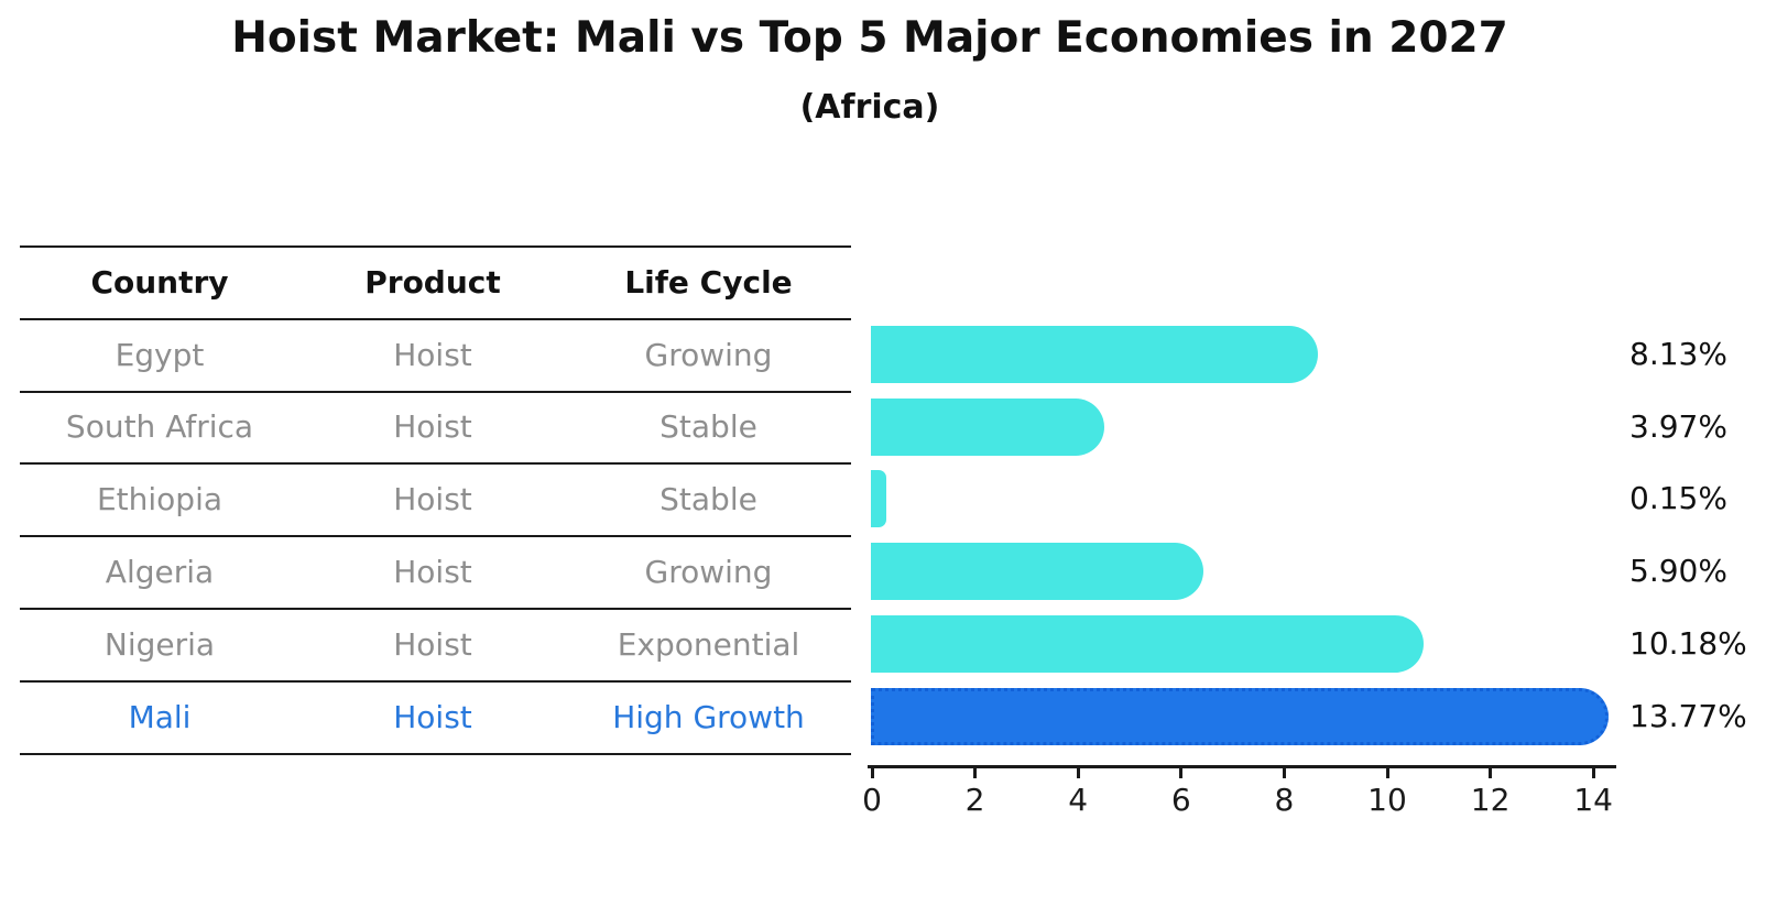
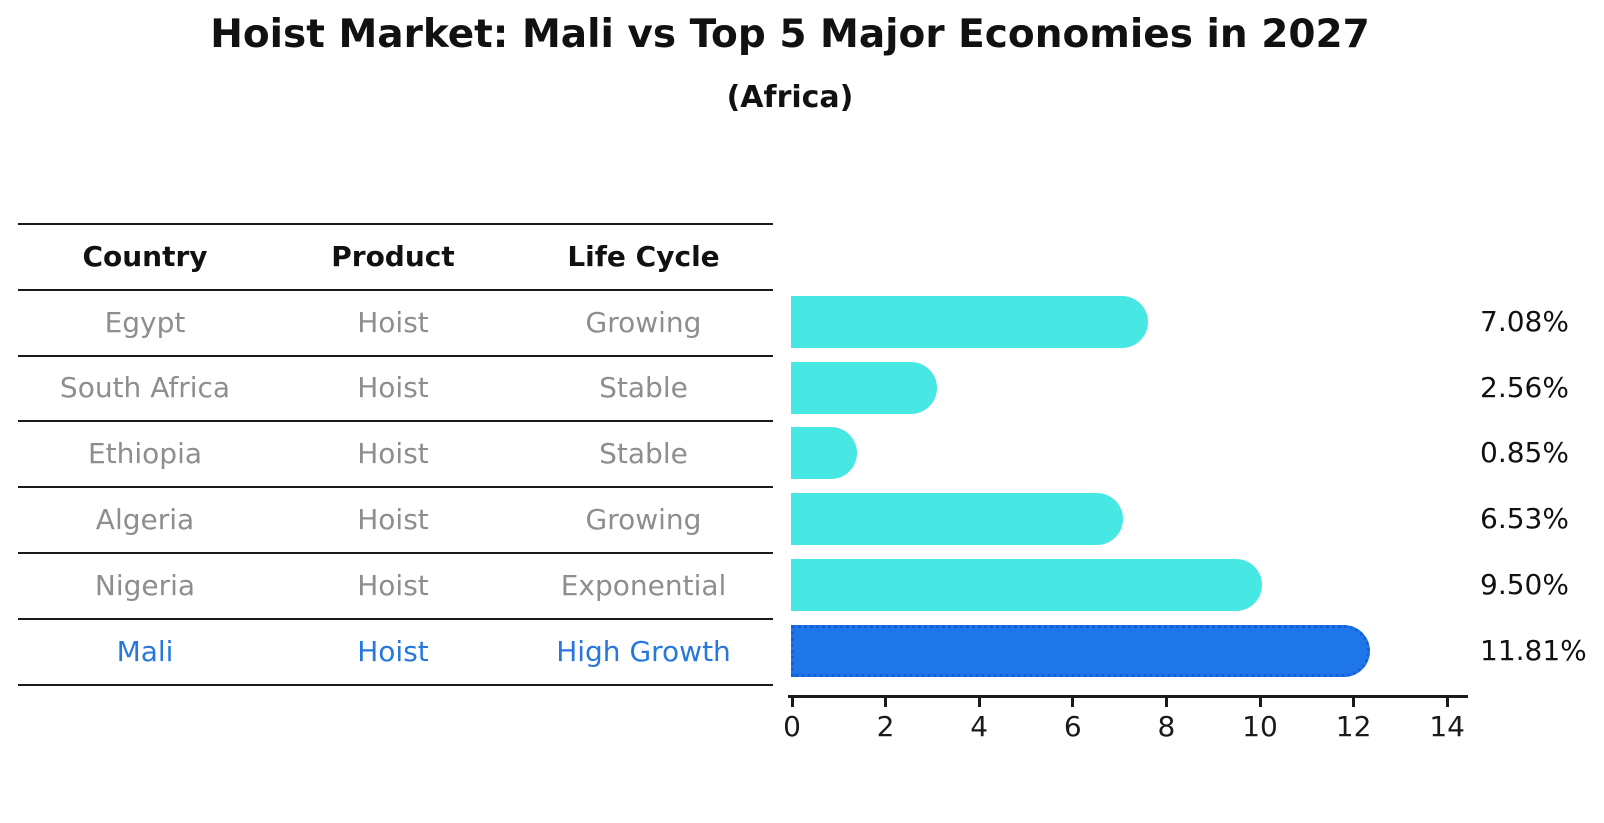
Egypt: 8.13% -> 7.08%
South Africa: 3.97% -> 2.56%
Ethiopia: 0.15% -> 0.85%
Algeria: 5.90% -> 6.53%
Nigeria: 10.18% -> 9.50%
Mali: 13.77% -> 11.81%
